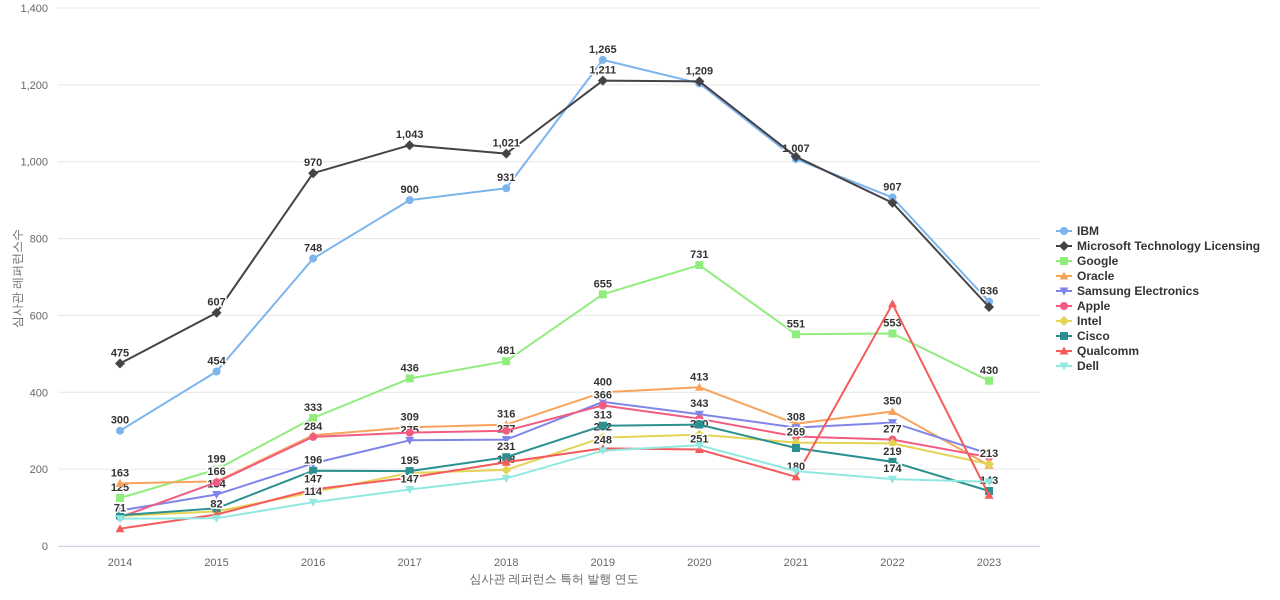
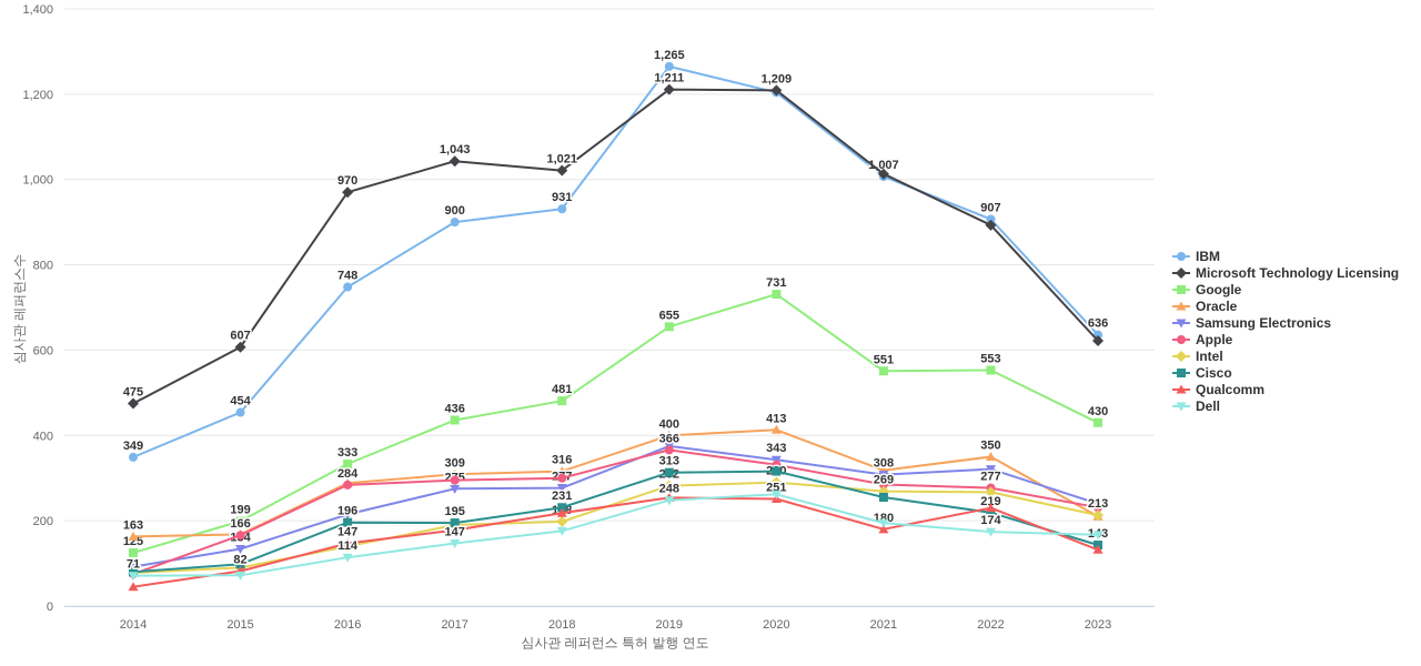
IBM/2014: 300 -> 349
Qualcomm/2022: 630 -> 230
